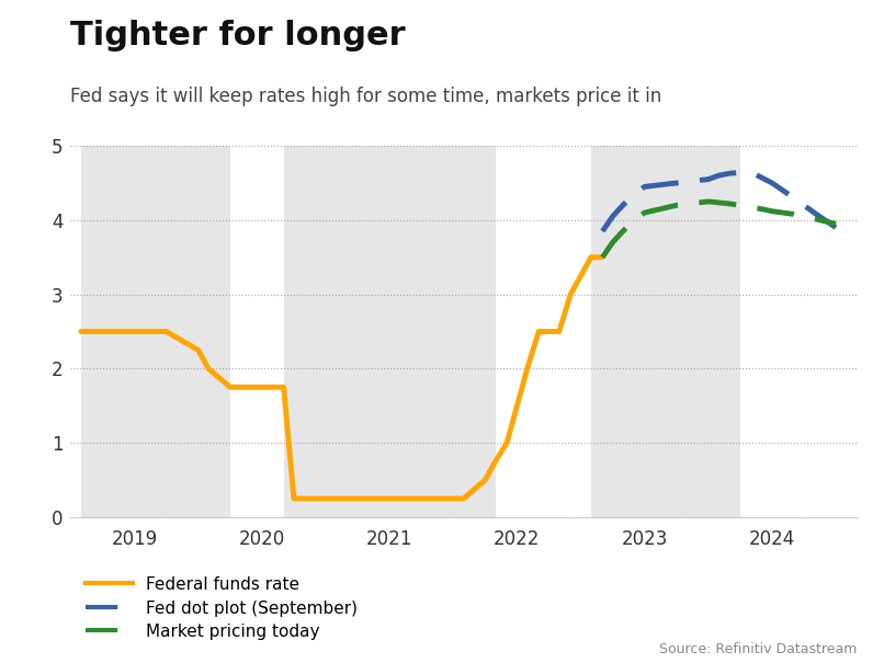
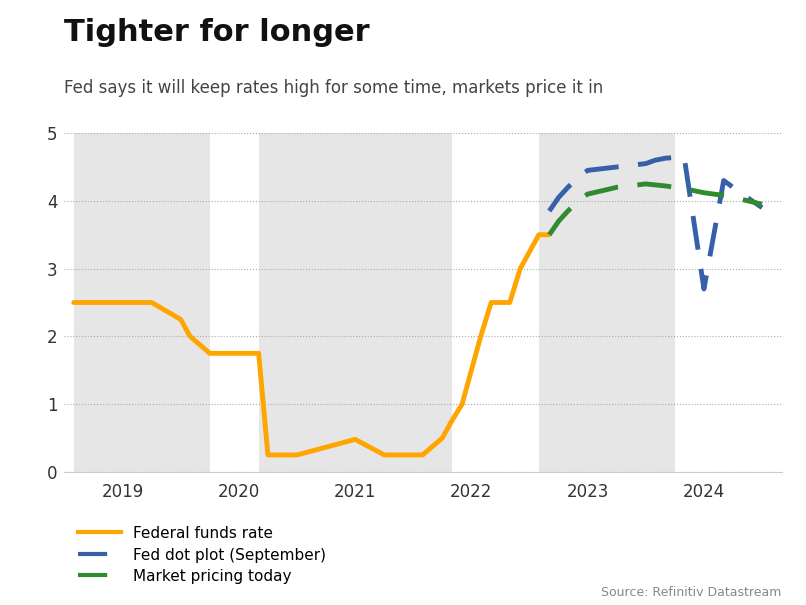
Federal funds rate/2021: 0.25 -> 0.48
Fed dot plot (September)/2024: 4.50 -> 2.70
